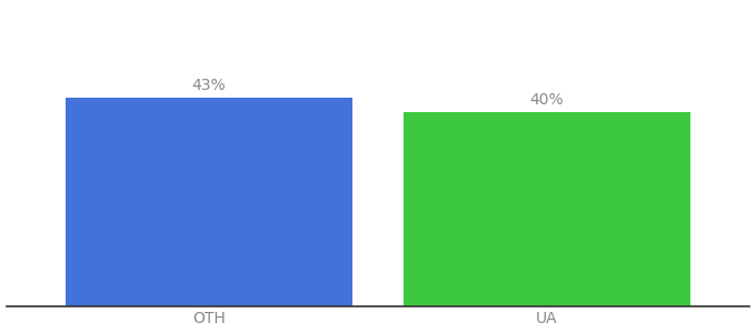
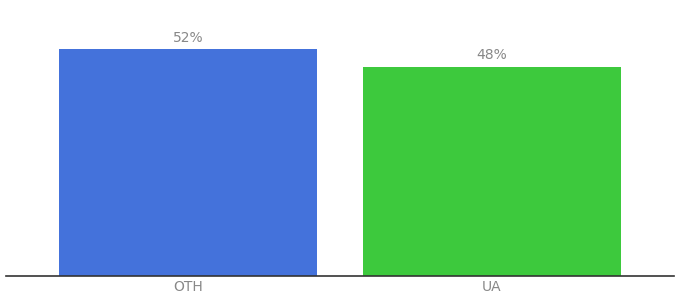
OTH: 43% -> 52%
UA: 40% -> 48%
